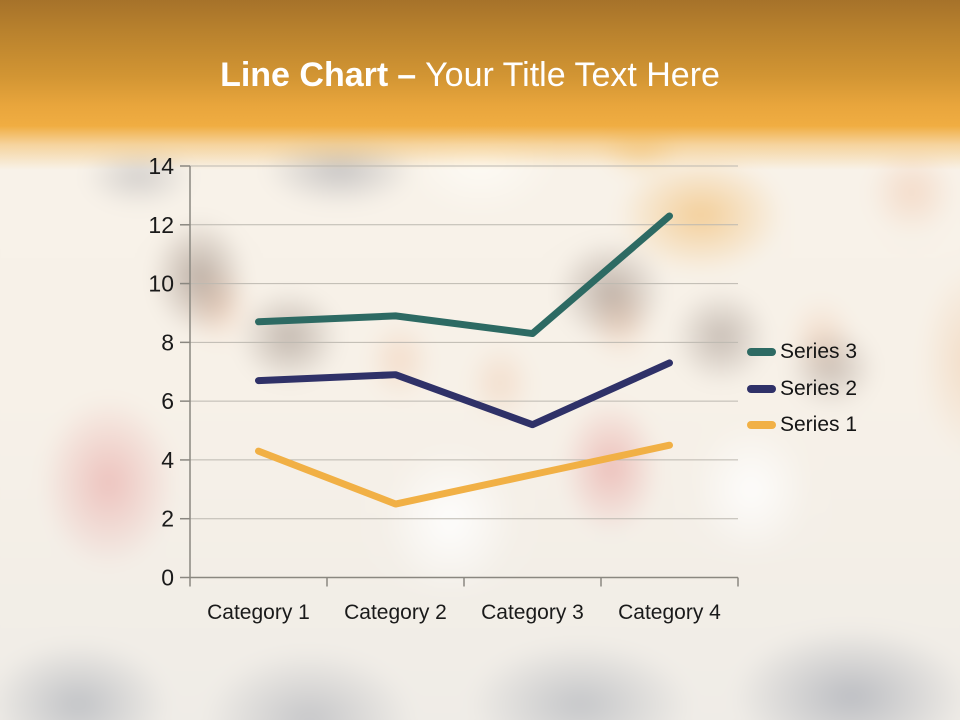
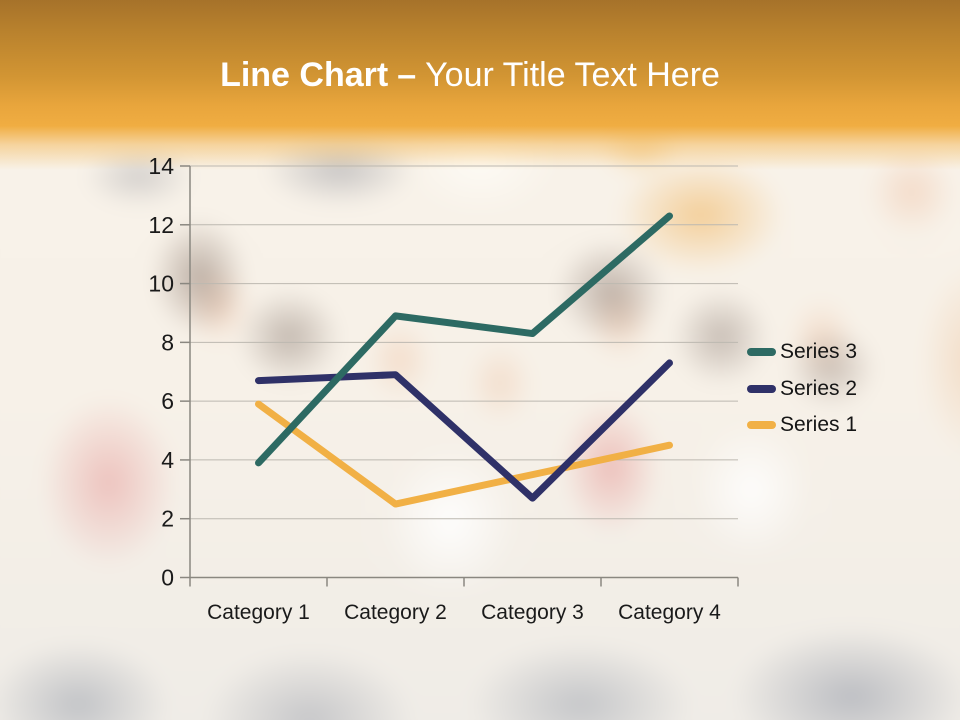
Series 3/Category 1: 8.7 -> 3.9
Series 1/Category 1: 4.3 -> 5.9
Series 2/Category 3: 5.2 -> 2.7
